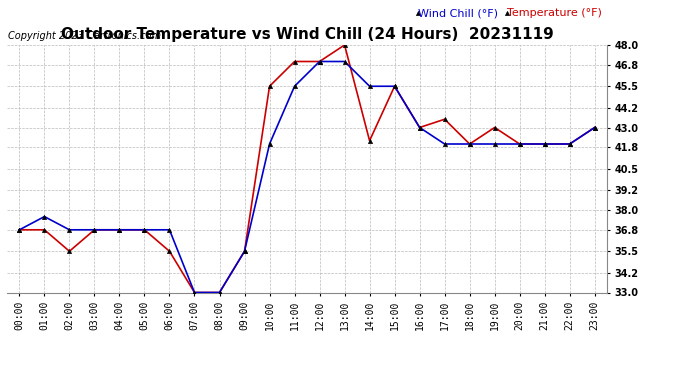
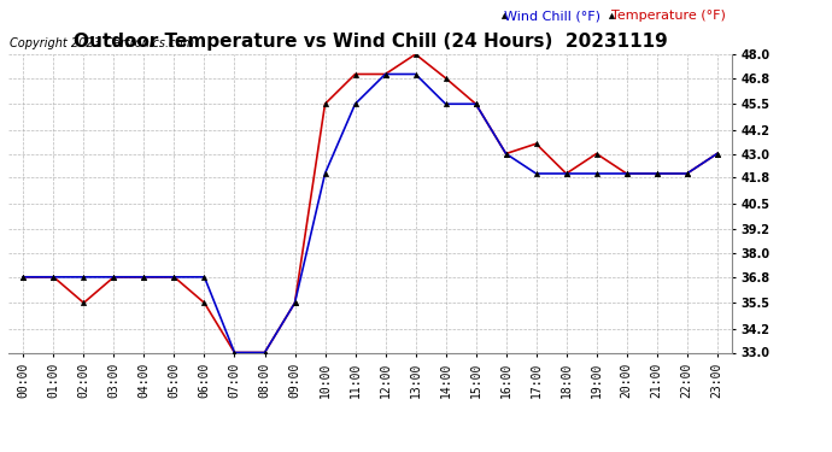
Temperature (°F)/01:00: 37.6 -> 36.8
Wind Chill (°F)/14:00: 42.2 -> 46.8
